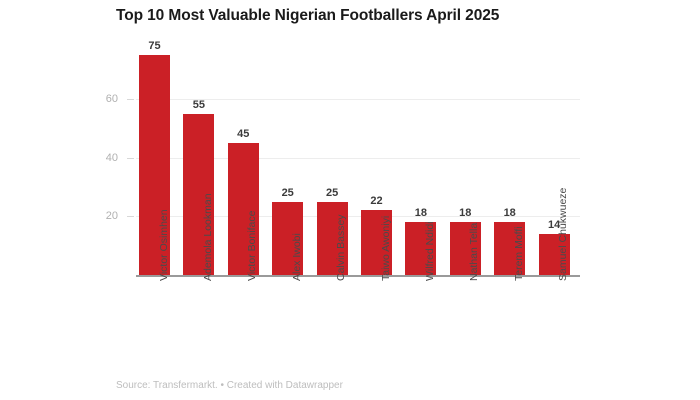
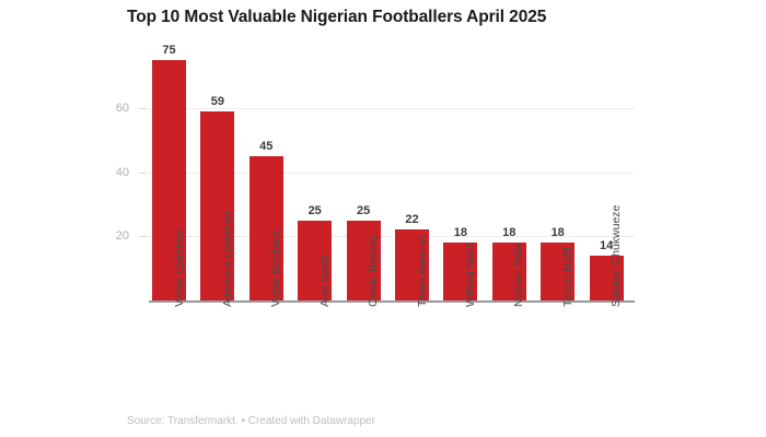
Ademola Lookman: 55 -> 59
